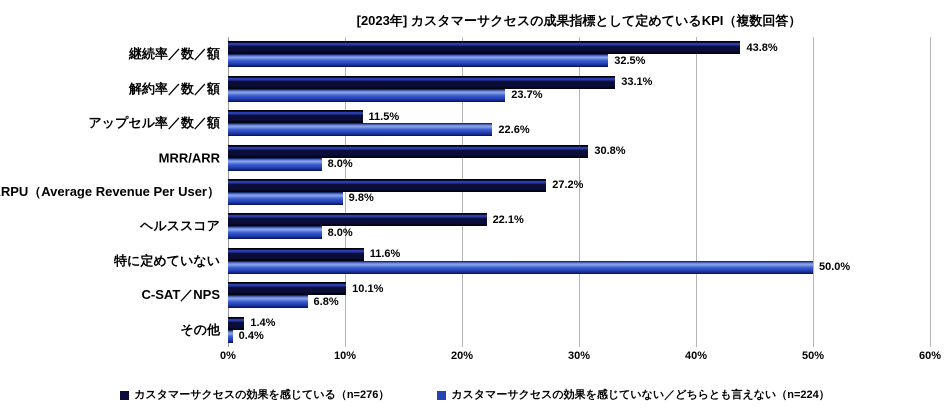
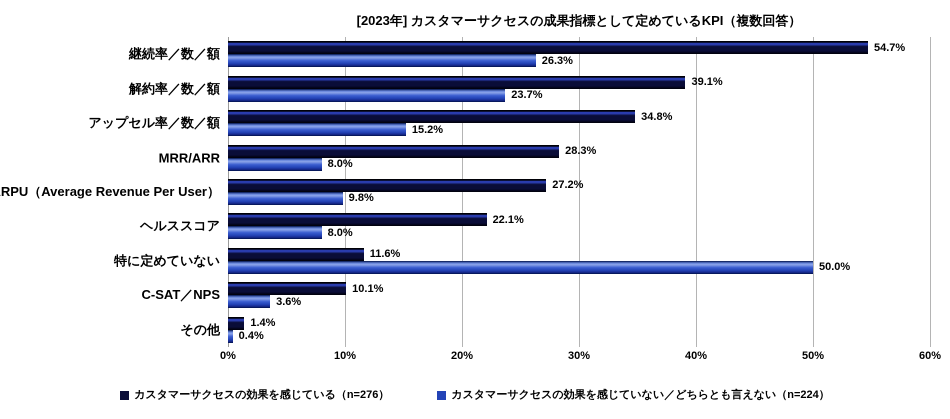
カスタマーサクセスの効果を感じている（n=276）/継続率／数／額: 43.8% -> 54.7%
カスタマーサクセスの効果を感じていない／どちらとも言えない（n=224）/継続率／数／額: 32.5% -> 26.3%
カスタマーサクセスの効果を感じている（n=276）/解約率／数／額: 33.1% -> 39.1%
カスタマーサクセスの効果を感じている（n=276）/アップセル率／数／額: 11.5% -> 34.8%
カスタマーサクセスの効果を感じていない／どちらとも言えない（n=224）/アップセル率／数／額: 22.6% -> 15.2%
カスタマーサクセスの効果を感じている（n=276）/MRR/ARR: 30.8% -> 28.3%
カスタマーサクセスの効果を感じていない／どちらとも言えない（n=224）/C-SAT／NPS: 6.8% -> 3.6%
